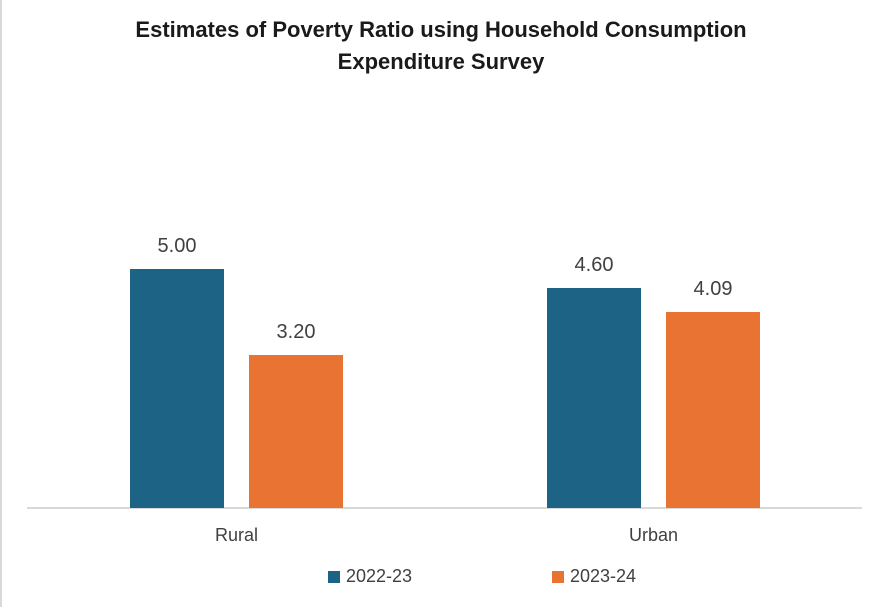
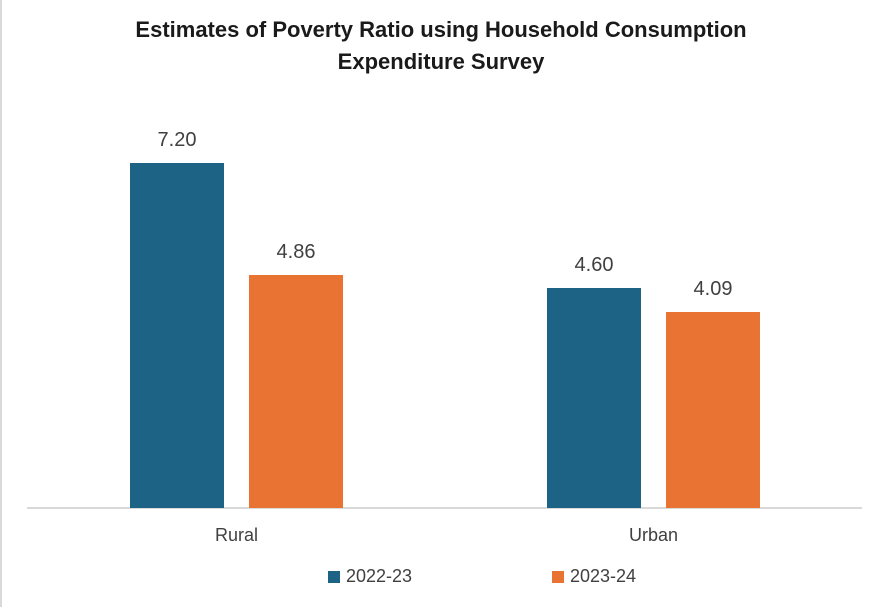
2022-23/Rural: 5.00 -> 7.20
2023-24/Rural: 3.20 -> 4.86
